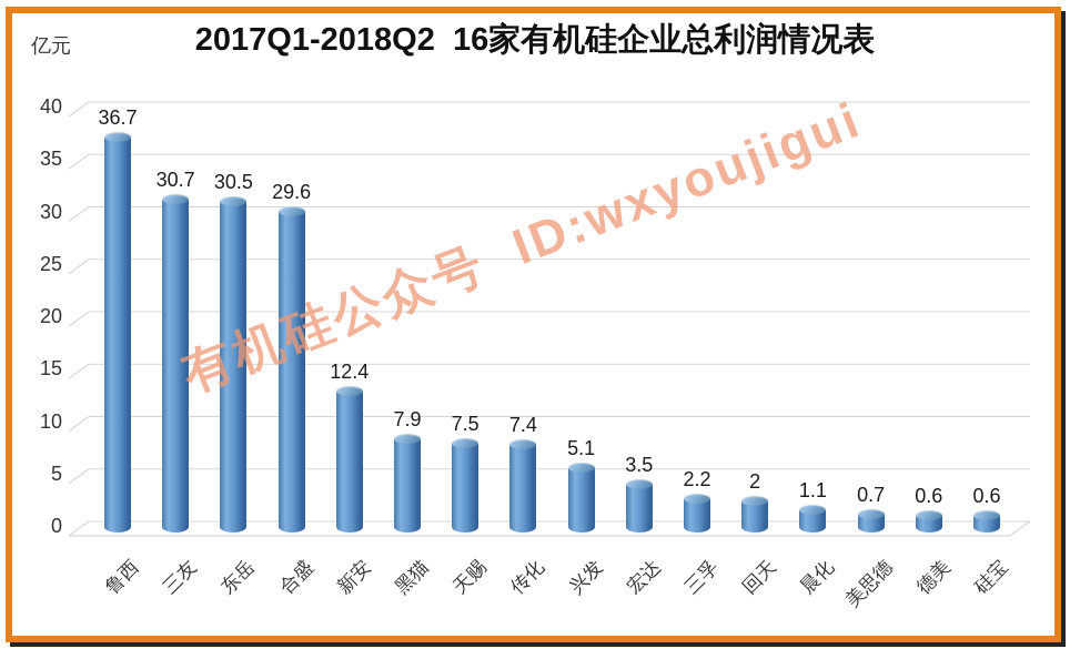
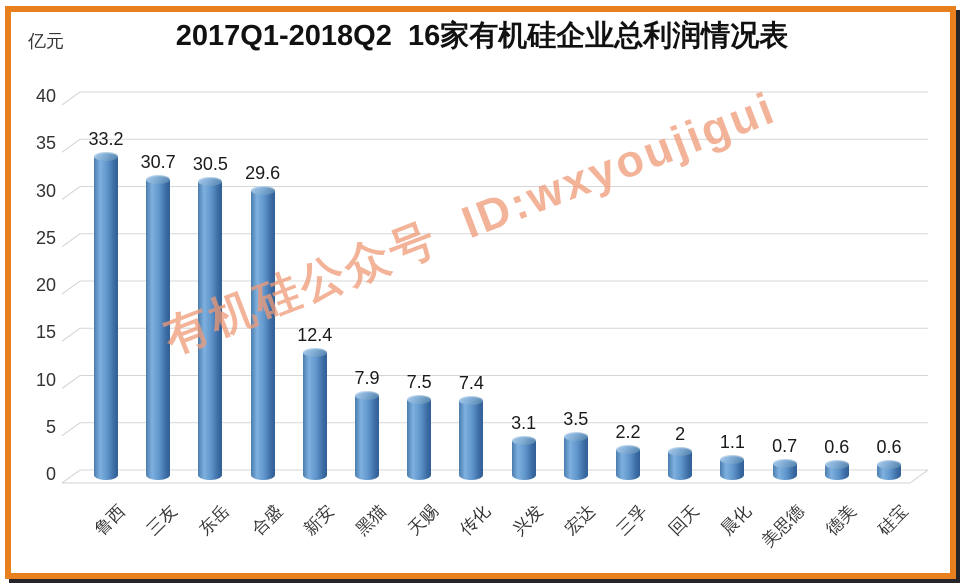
鲁西: 36.7 -> 33.2
兴发: 5.1 -> 3.1
